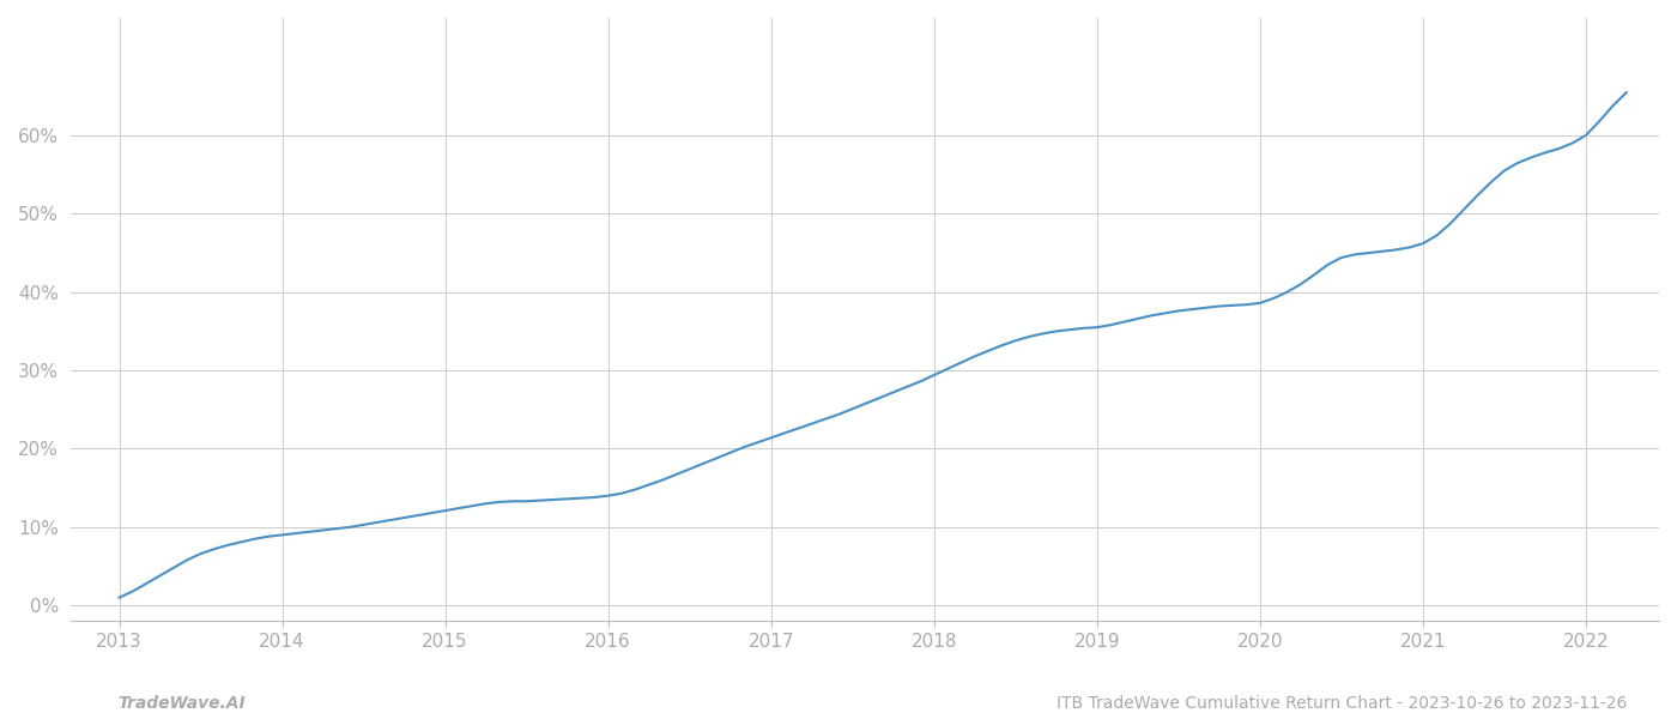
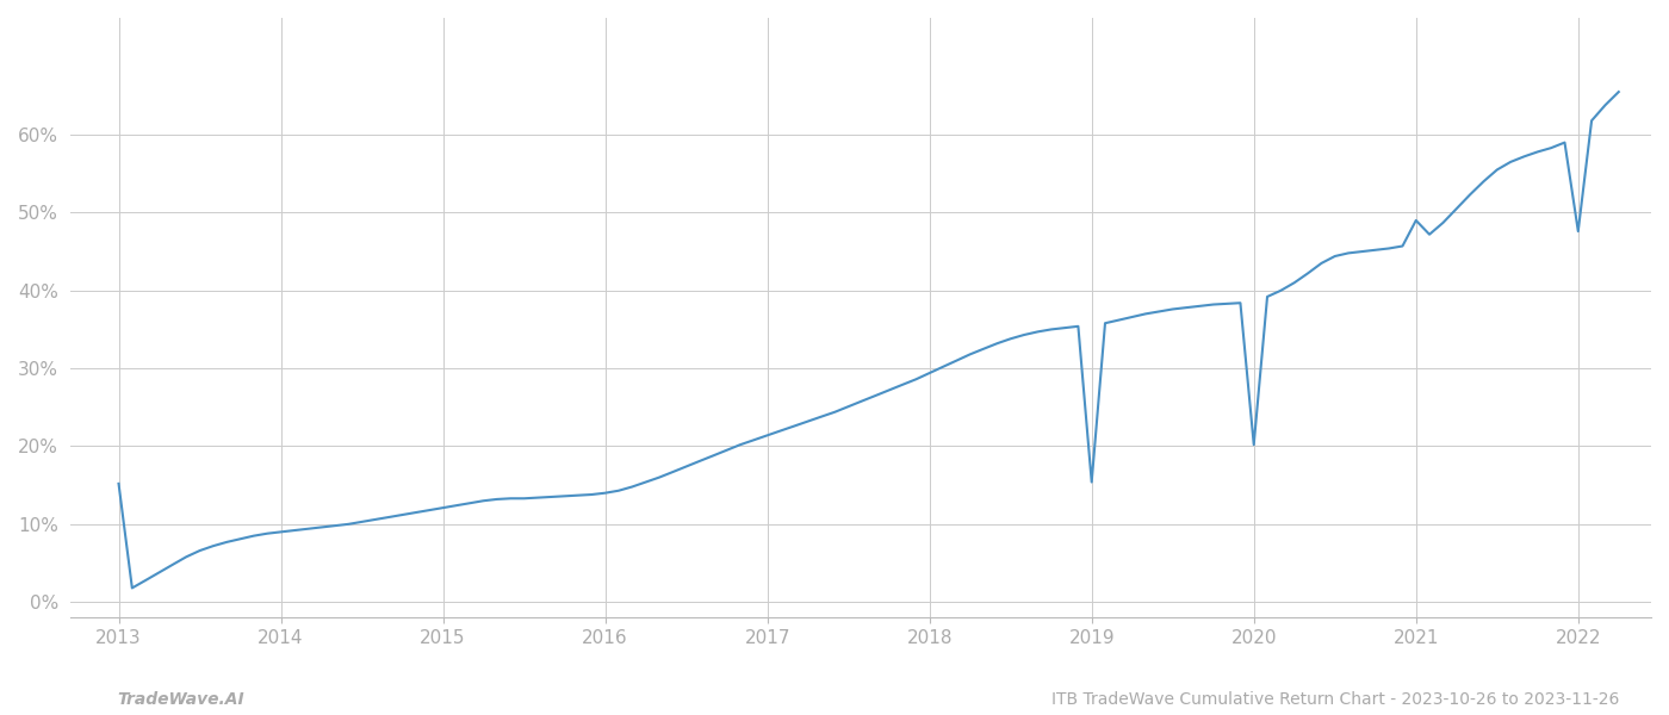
2013: 1.0% -> 15.2%
2019: 35.5% -> 15.4%
2020: 38.6% -> 20.2%
2021: 46.2% -> 49.0%
2022: 60.0% -> 47.6%
